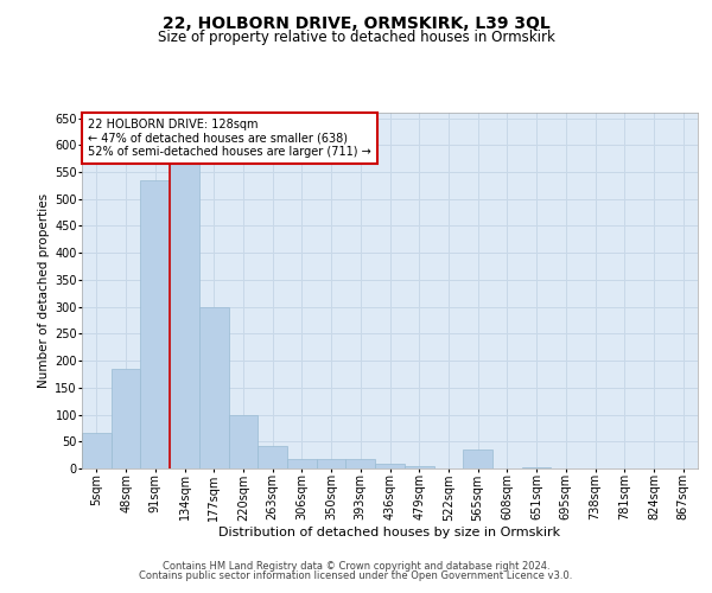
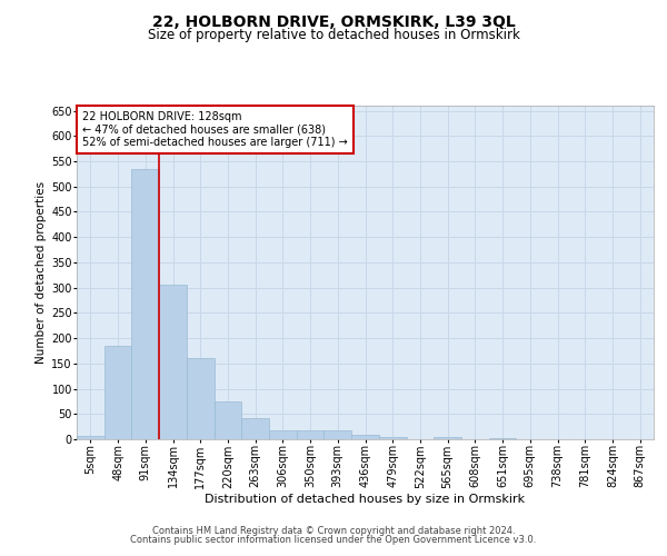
5sqm: 65 -> 7
134sqm: 565 -> 305
177sqm: 300 -> 160
220sqm: 100 -> 75
565sqm: 35 -> 5
